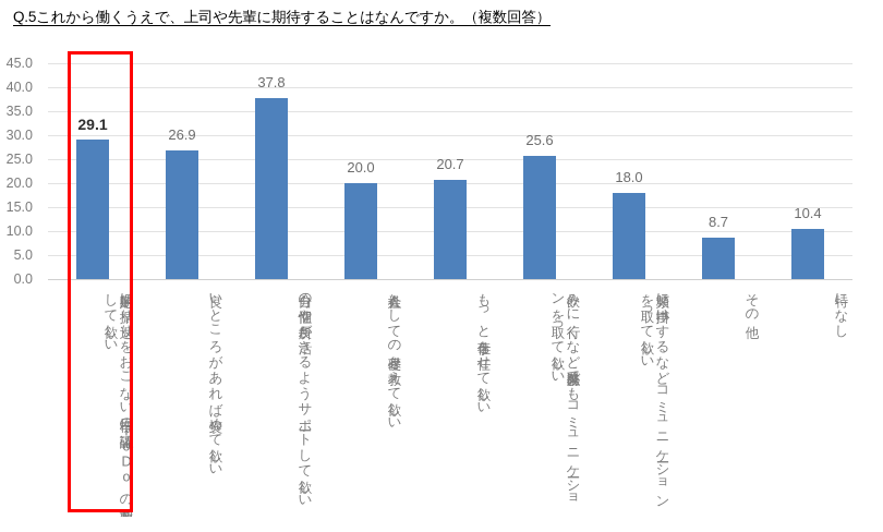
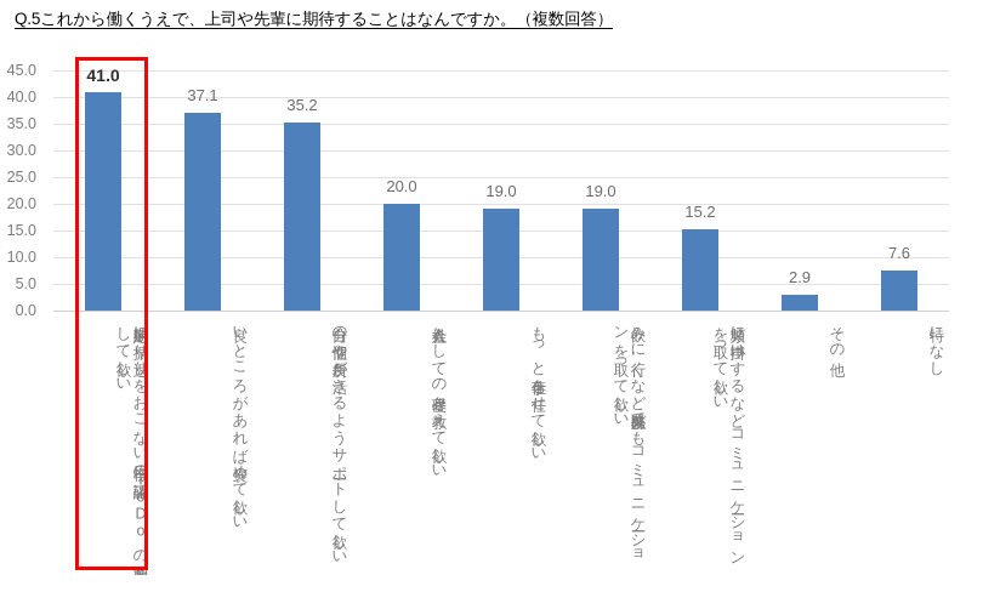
定期的に振り返りをおこない目標の確認・ToDoの整理をして欲しい: 29.1 -> 41.0
良いところがあれば褒めて欲しい: 26.9 -> 37.1
自分の個性や長所が活きるようサポートして欲しい: 37.8 -> 35.2
もっと仕事を任せて欲しい: 20.7 -> 19.0
飲みに行くなど業務以外でもコミュニケーションを取って欲しい: 25.6 -> 19.0
頻繁に声掛けするなどコミュニケーションを取って欲しい: 18.0 -> 15.2
その他: 8.7 -> 2.9
特になし: 10.4 -> 7.6
